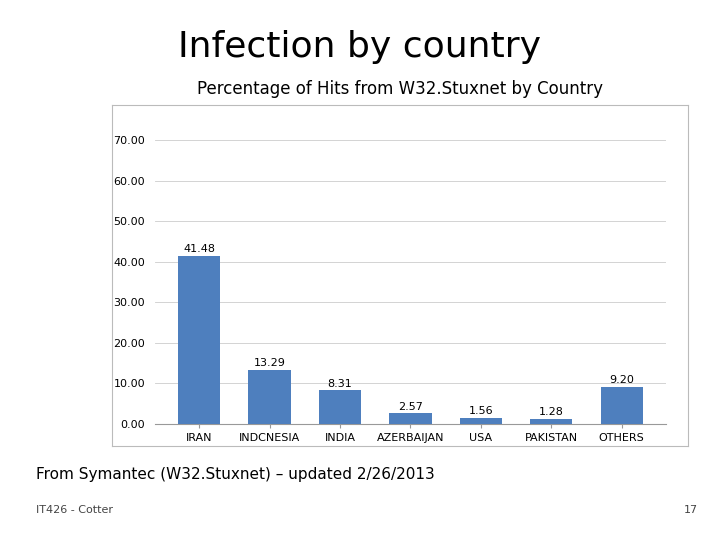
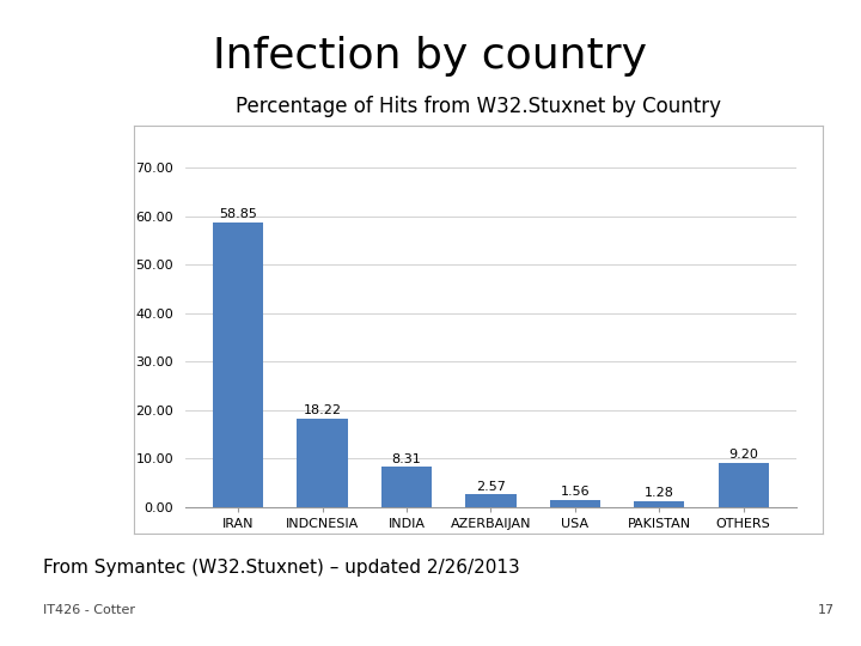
IRAN: 41.48 -> 58.85
INDCNESIA: 13.29 -> 18.22
